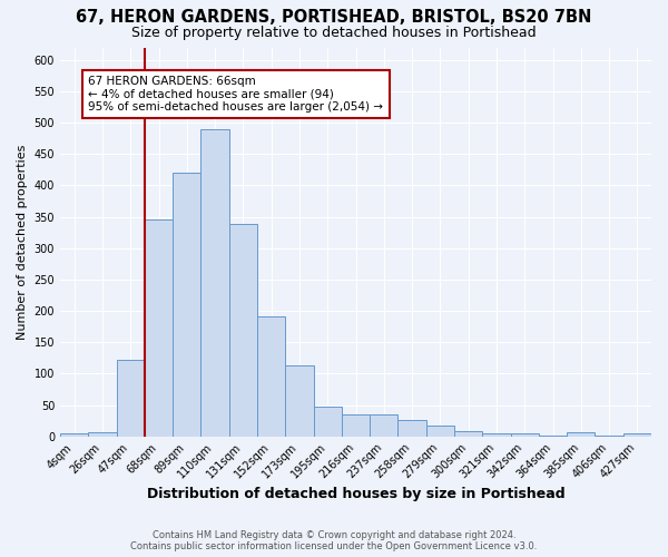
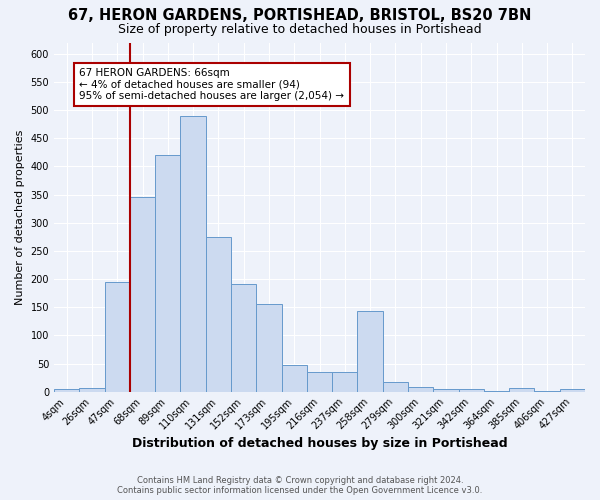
47sqm: 122 -> 194
131sqm: 338 -> 274
173sqm: 113 -> 156
258sqm: 26 -> 144
